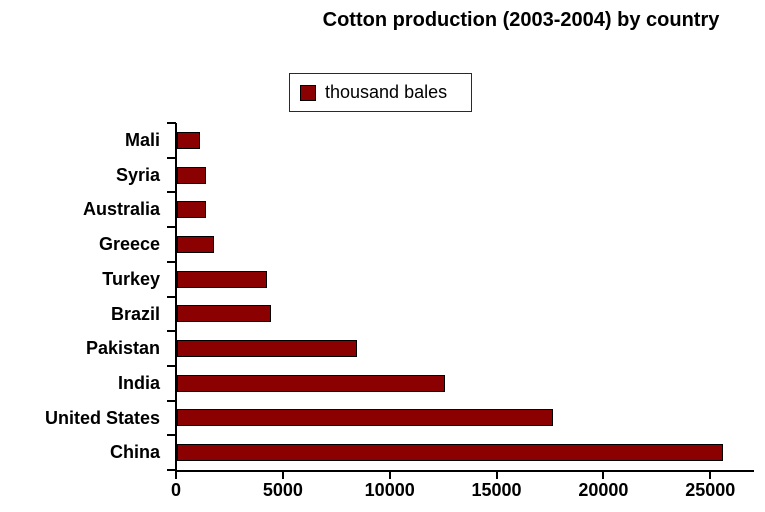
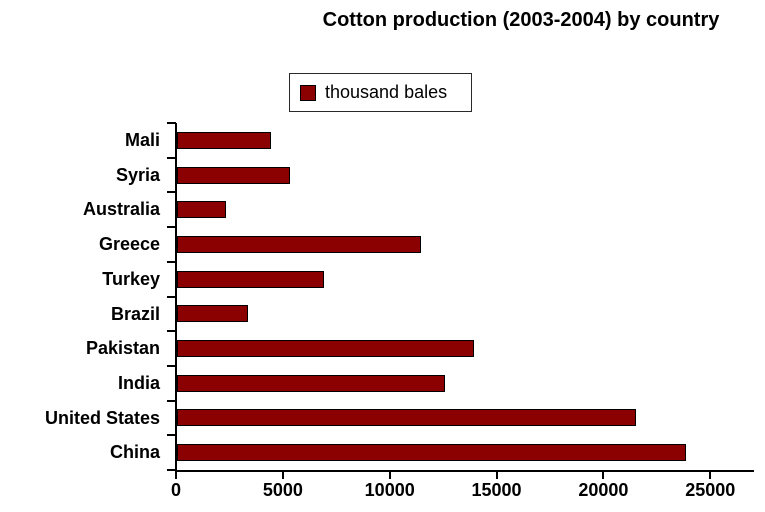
Mali: 1100 -> 4400
Syria: 1300 -> 5300
Australia: 1400 -> 2300
Greece: 1700 -> 11400
Turkey: 4200 -> 6900
Brazil: 4400 -> 3300
Pakistan: 8400 -> 13900
United States: 17600 -> 21500
China: 25600 -> 23800
